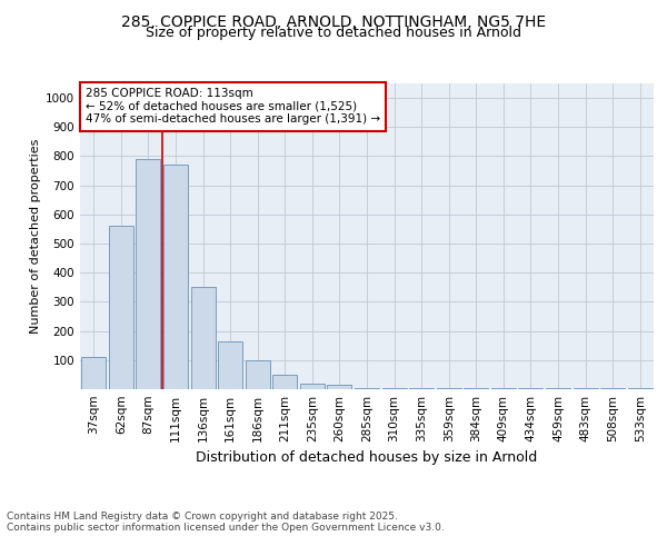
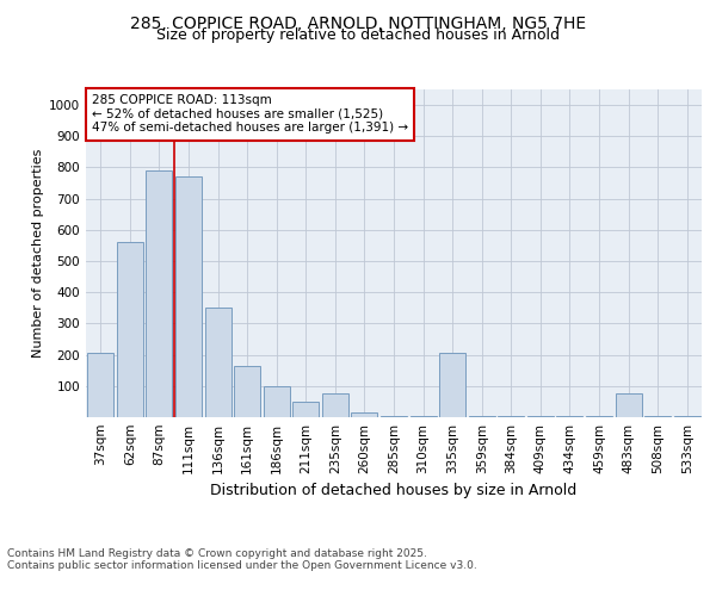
37sqm: 110 -> 205
235sqm: 20 -> 75
335sqm: 3 -> 205
483sqm: 2 -> 75
